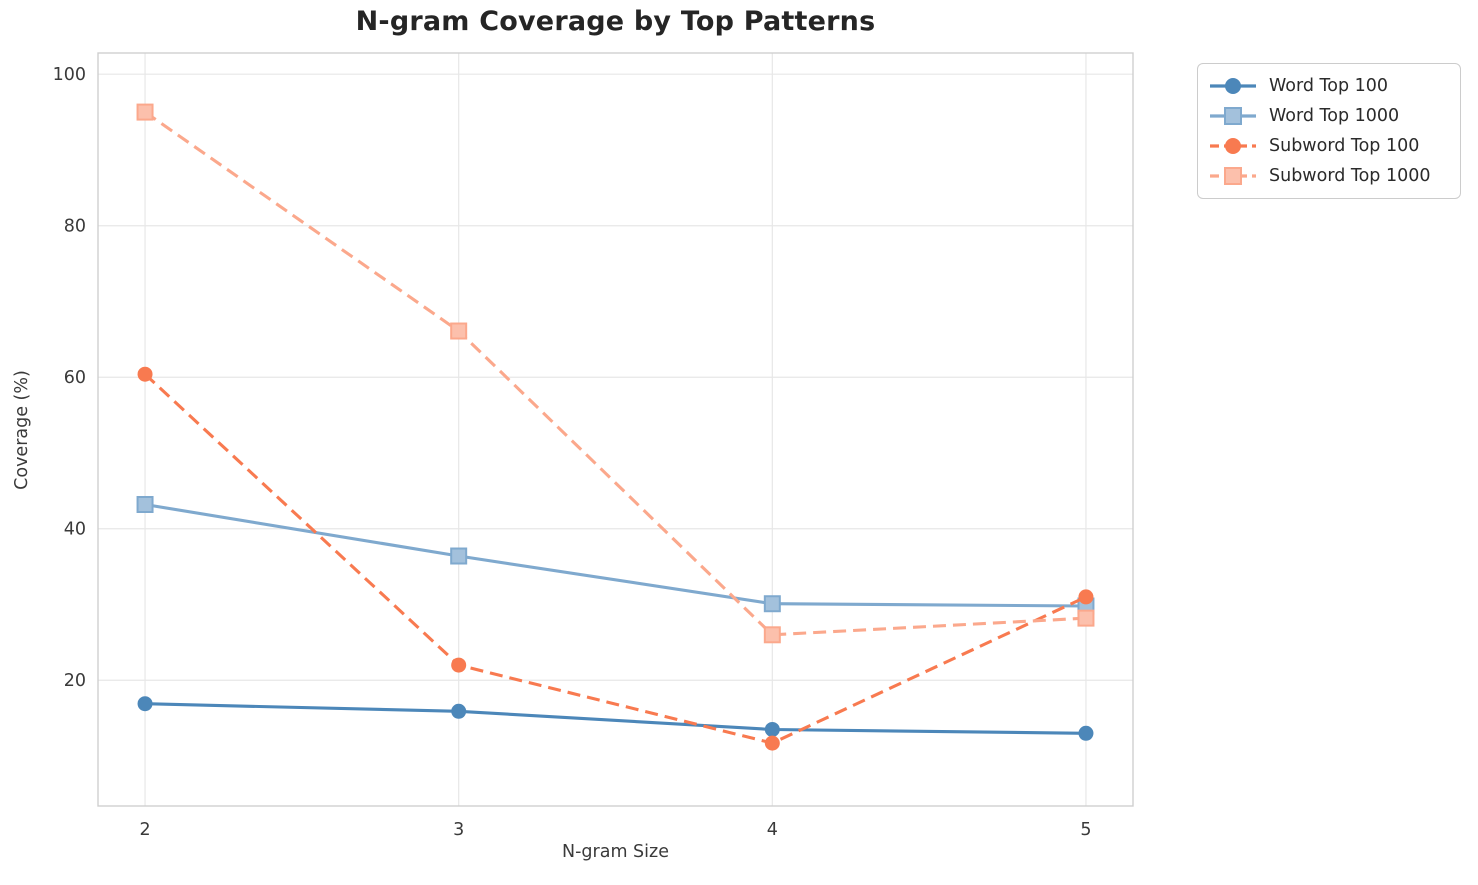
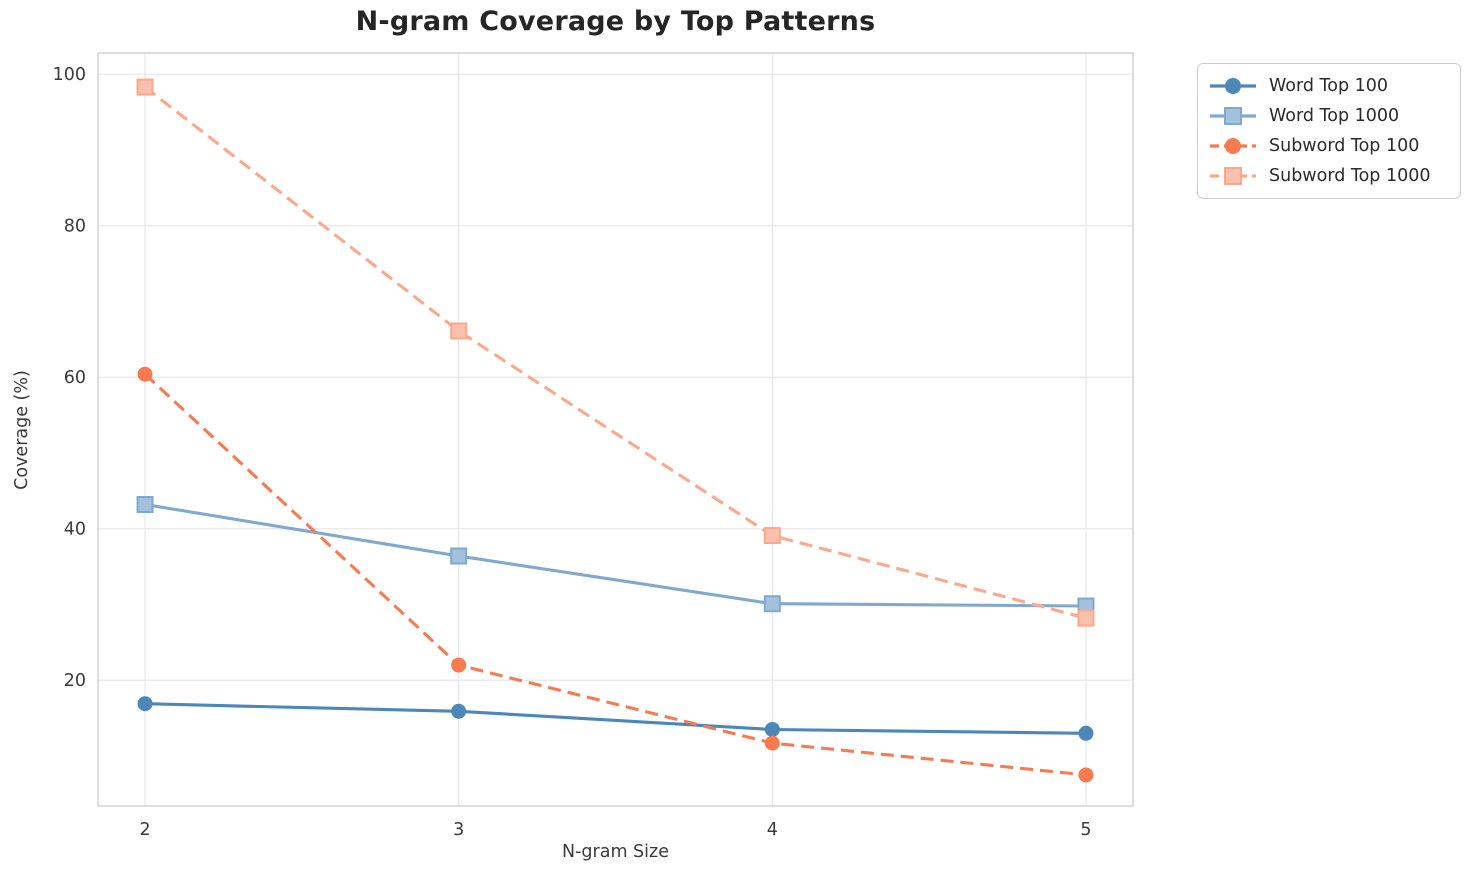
Subword Top 1000/2: 95 -> 98
Subword Top 1000/4: 26 -> 39
Subword Top 100/5: 31 -> 8
